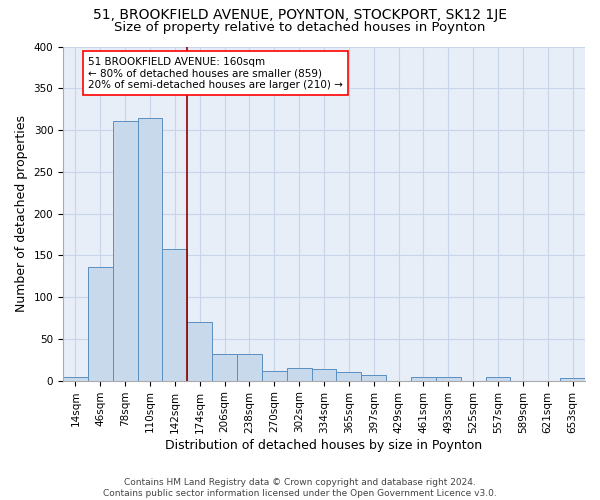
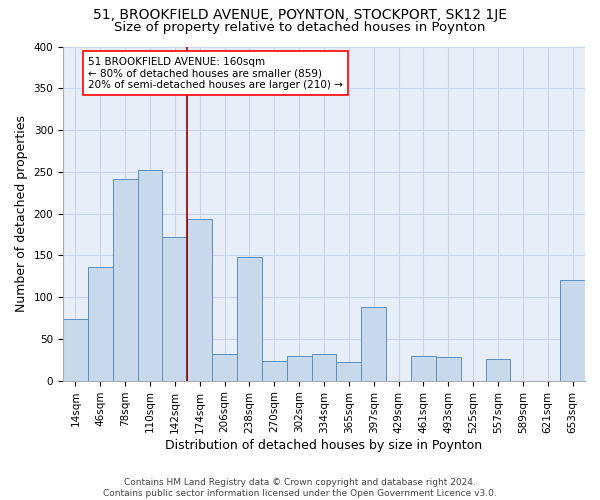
14sqm: 4 -> 74
78sqm: 311 -> 242
110sqm: 314 -> 252
142sqm: 158 -> 172
174sqm: 70 -> 194
238sqm: 32 -> 148
270sqm: 12 -> 24
302sqm: 15 -> 30
334sqm: 14 -> 32
365sqm: 10 -> 22
397sqm: 7 -> 88
461sqm: 4 -> 30
493sqm: 4 -> 28
557sqm: 4 -> 26
653sqm: 3 -> 120
